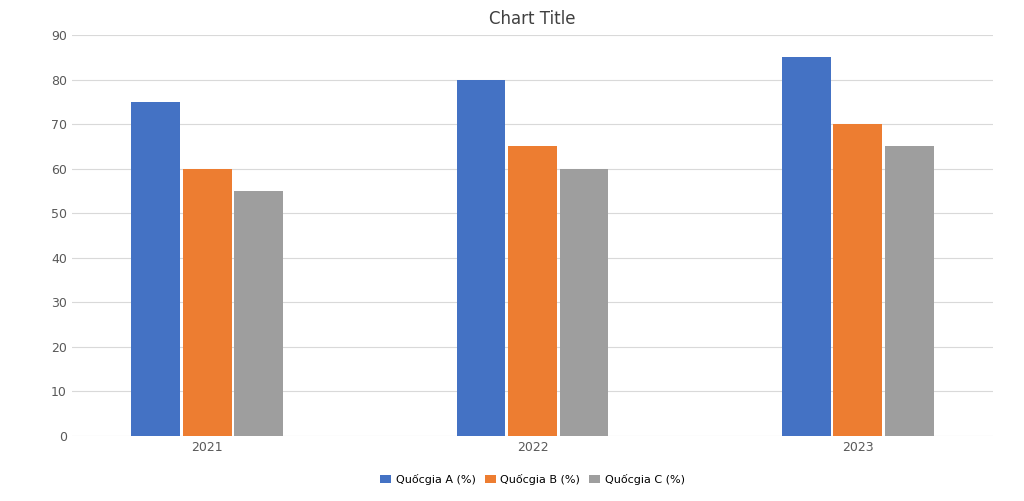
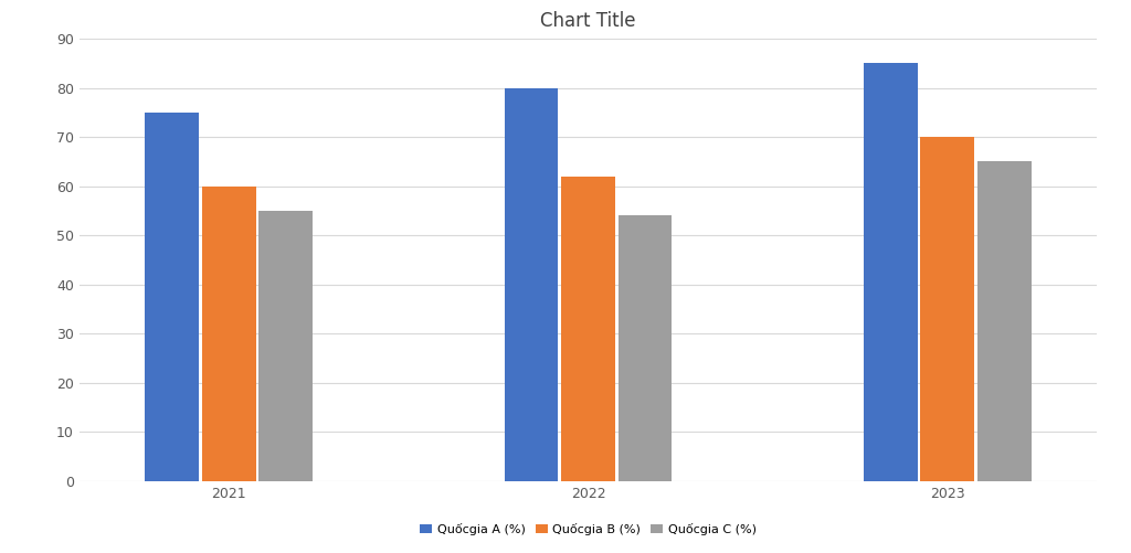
Quốcgia B (%)/2022: 65 -> 62
Quốcgia C (%)/2022: 60 -> 54
